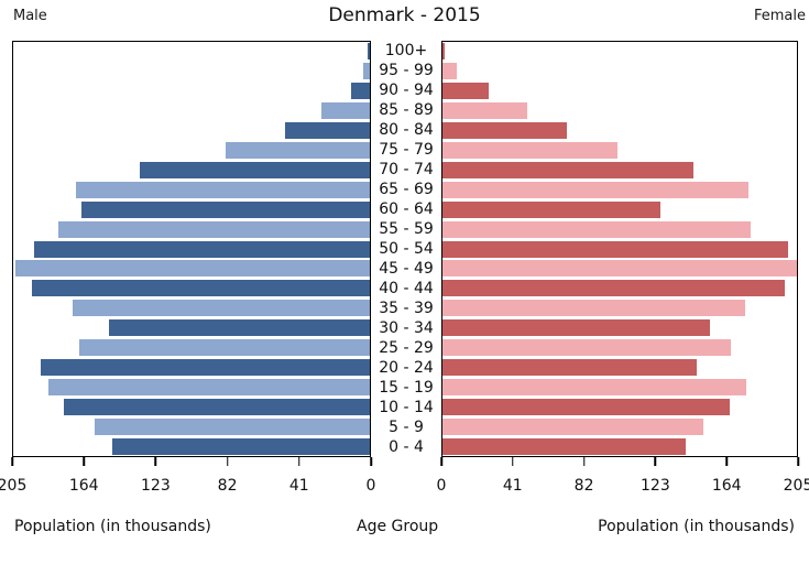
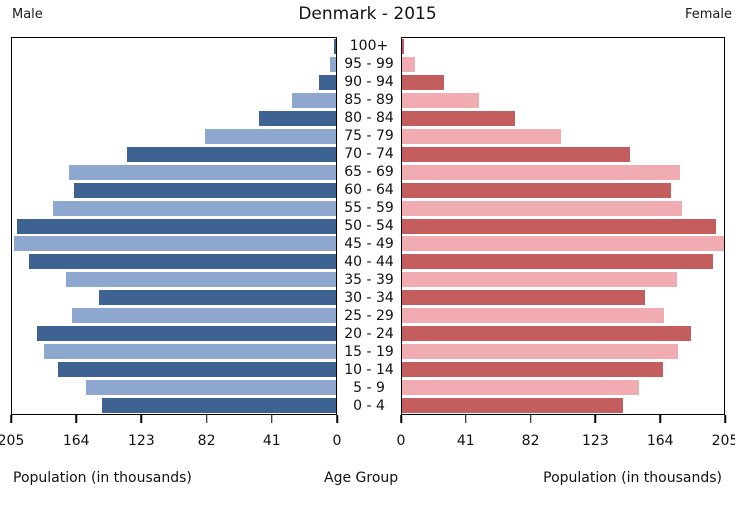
Female/60 - 64: 126 -> 171
Male/50 - 54: 193 -> 202
Female/20 - 24: 147 -> 184
